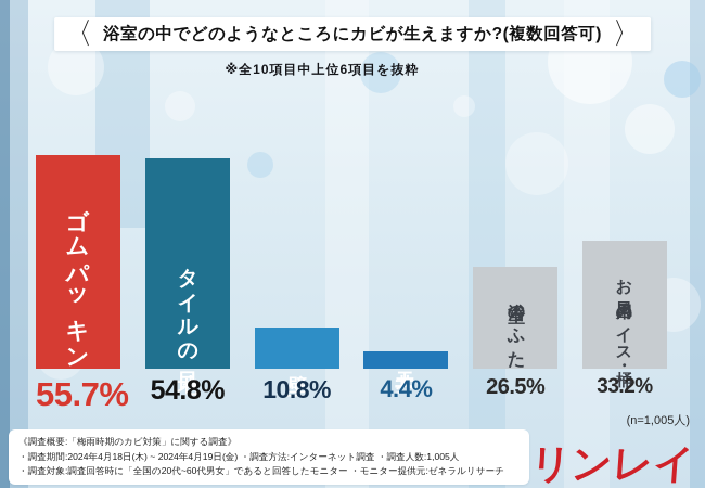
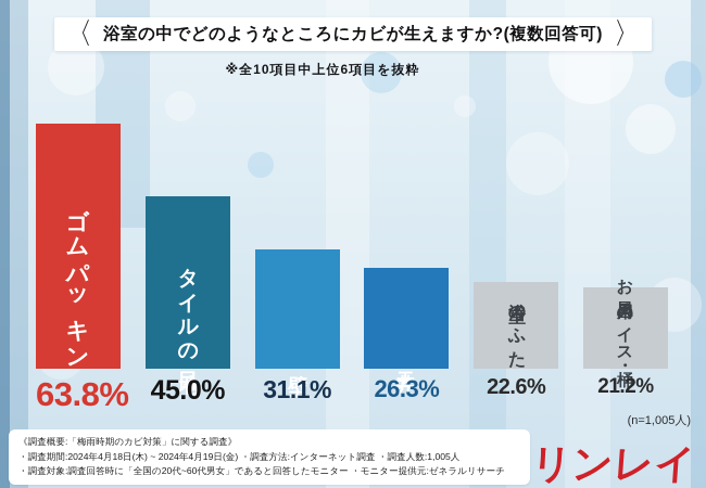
ゴムパッキン: 55.7% -> 63.8%
タイルの目地: 54.8% -> 45.0%
壁: 10.8% -> 31.1%
天井: 4.4% -> 26.3%
浴室のふた: 26.5% -> 22.6%
お風呂用のイス・桶: 33.2% -> 21.2%
